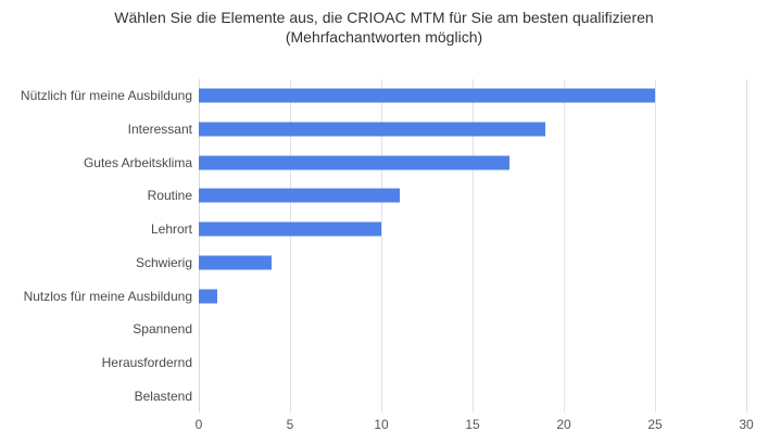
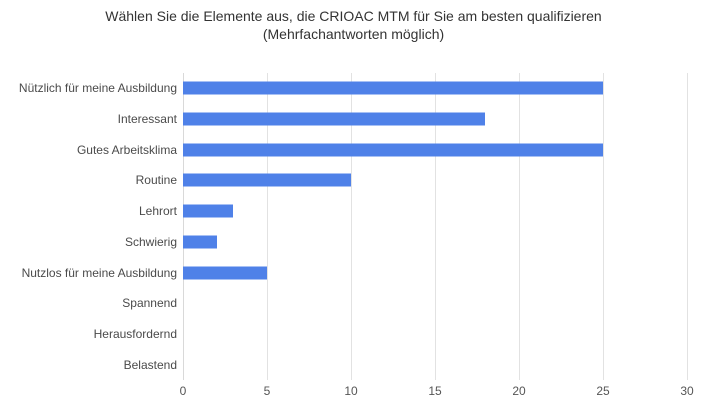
Interessant: 19 -> 18
Gutes Arbeitsklima: 17 -> 25
Routine: 11 -> 10
Lehrort: 10 -> 3
Schwierig: 4 -> 2
Nutzlos für meine Ausbildung: 1 -> 5
